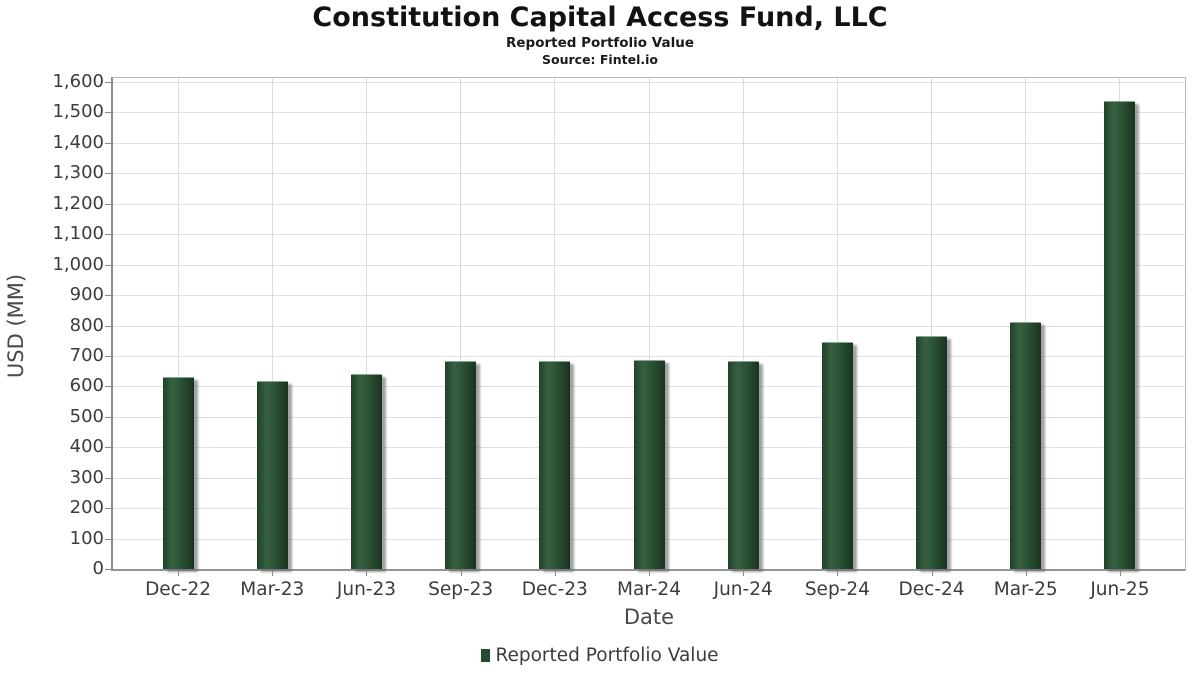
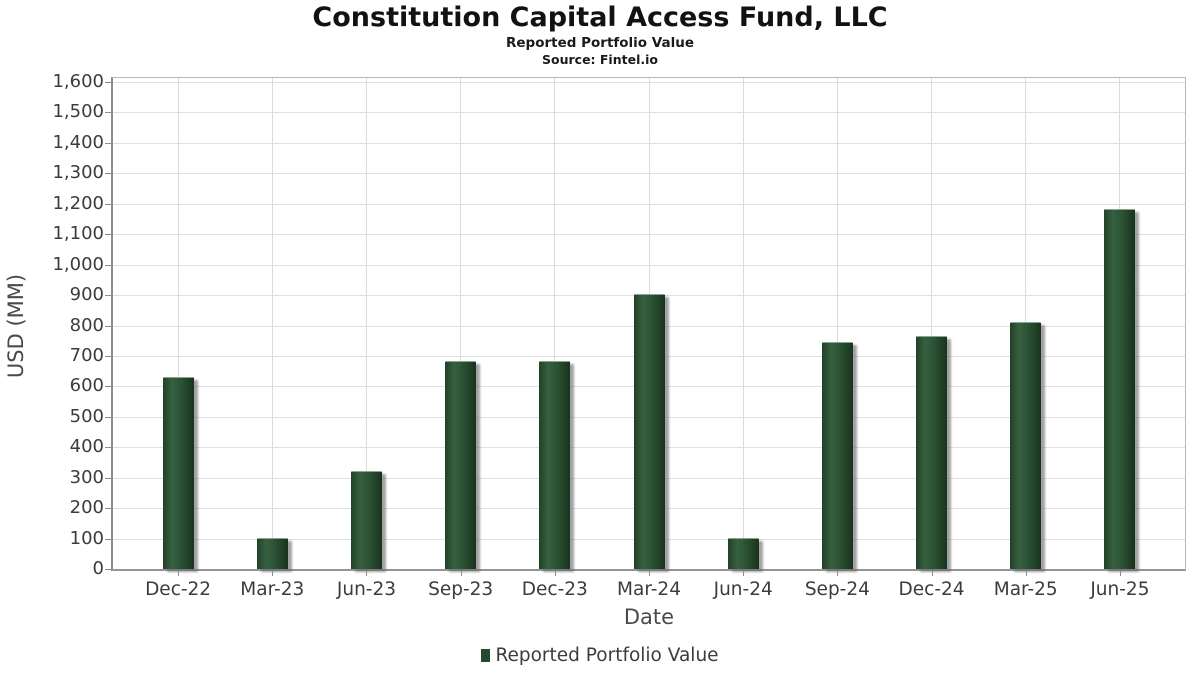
Mar-23: 620 -> 100
Jun-23: 640 -> 320
Mar-24: 680 -> 900
Jun-24: 680 -> 100
Jun-25: 1530 -> 1180
